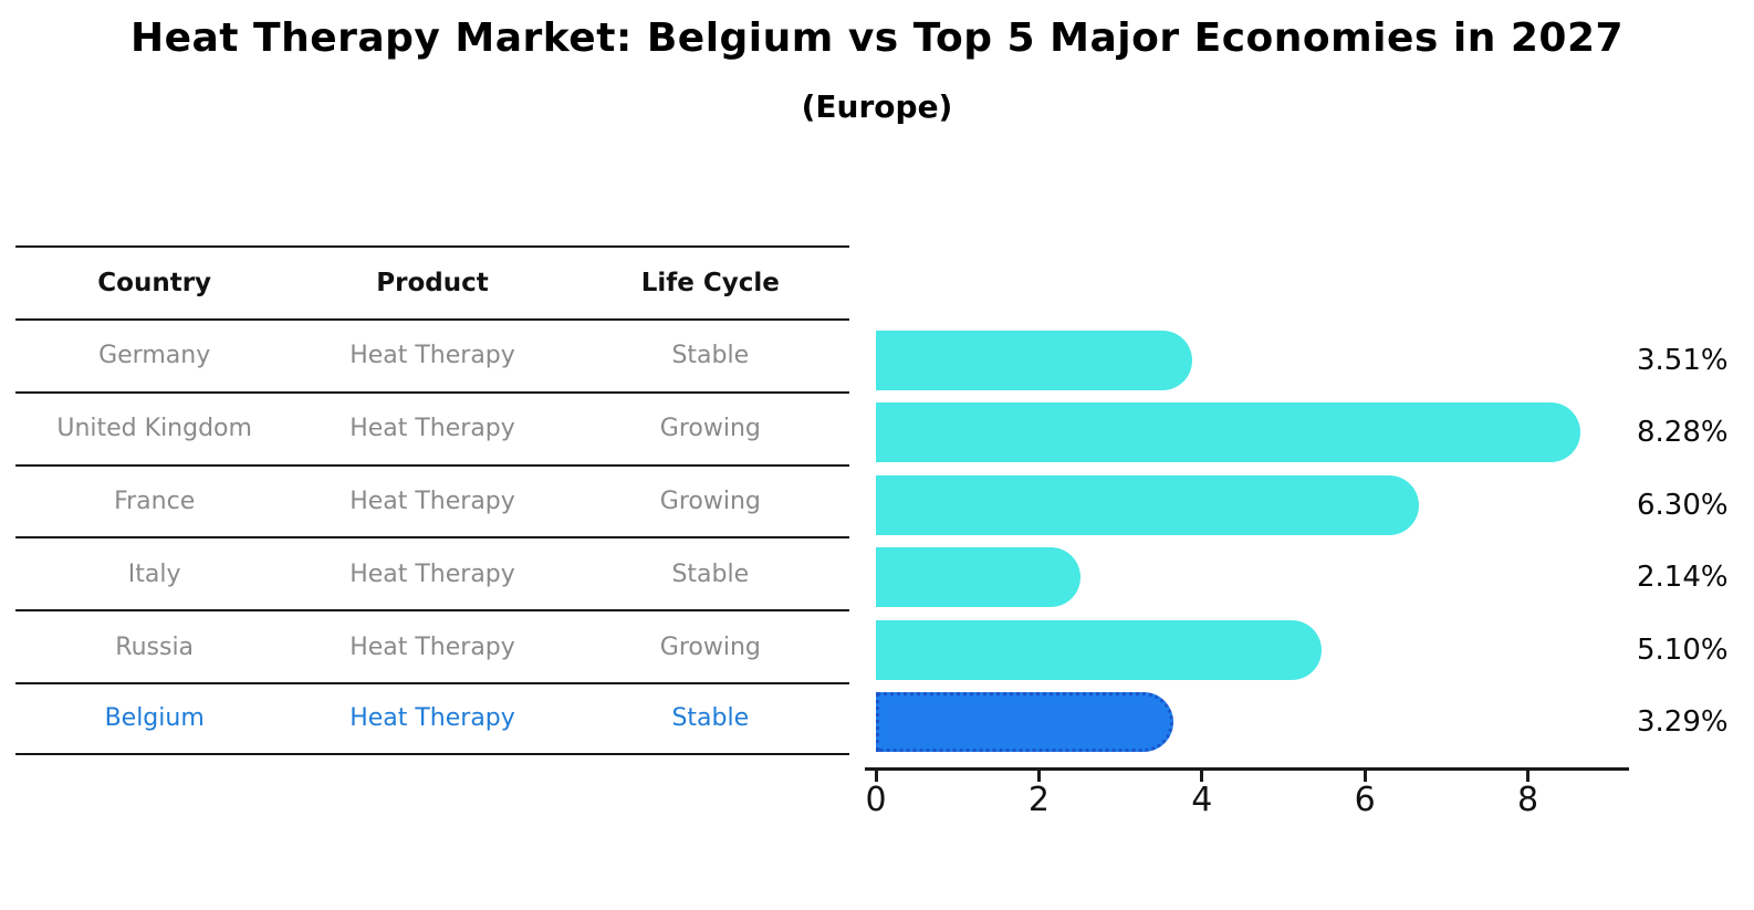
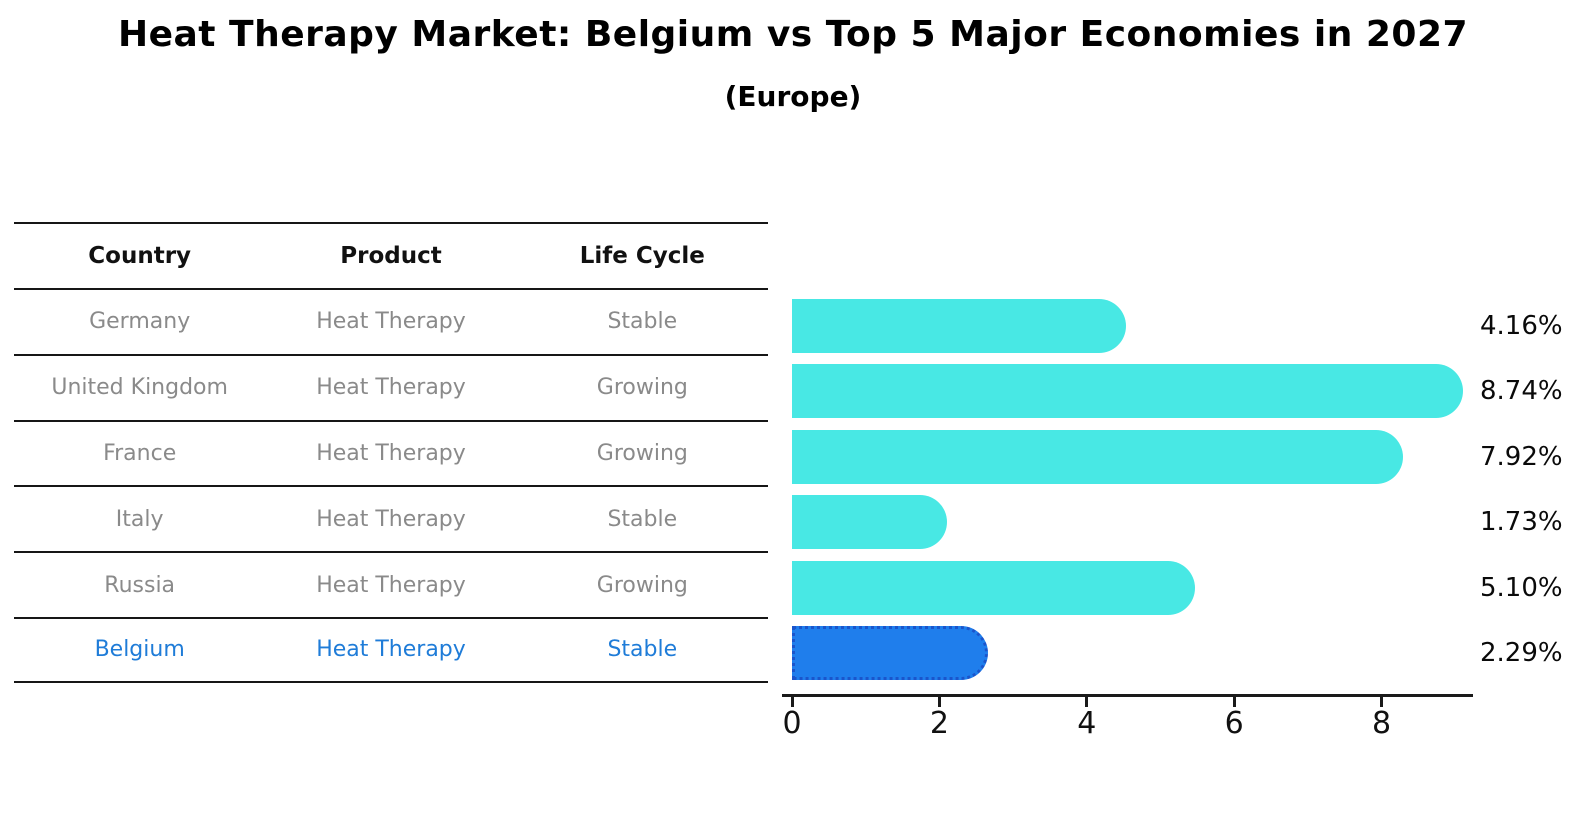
Germany: 3.51% -> 4.16%
United Kingdom: 8.28% -> 8.74%
France: 6.30% -> 7.92%
Italy: 2.14% -> 1.73%
Belgium: 3.29% -> 2.29%
